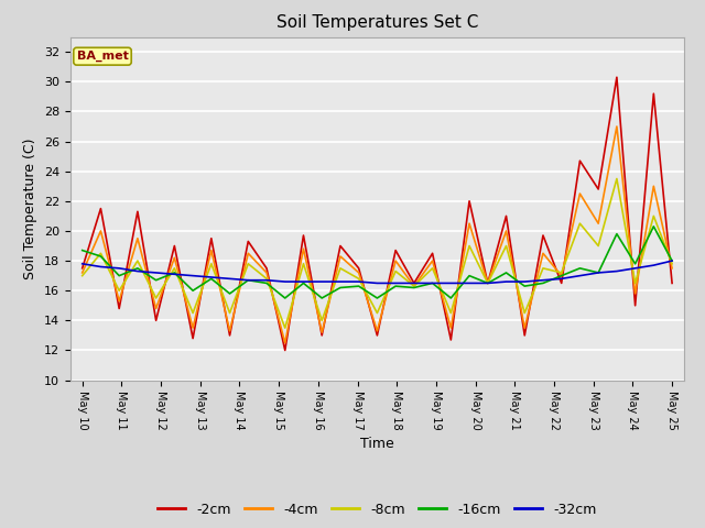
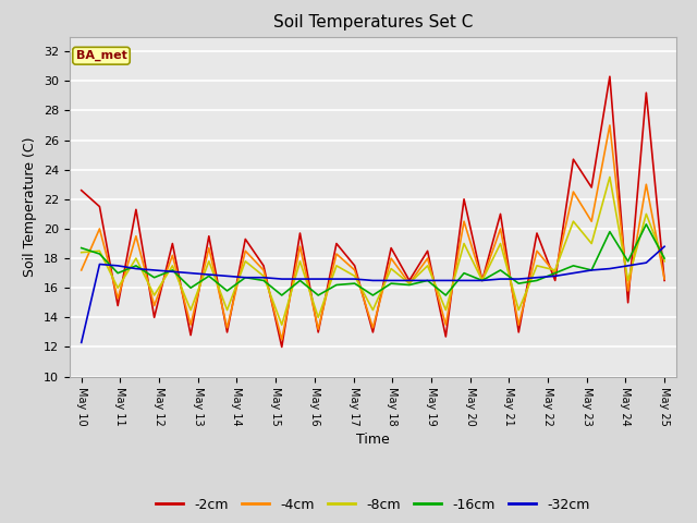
-2cm/May 10: 17.5 -> 22.6
-8cm/May 10: 17.0 -> 18.4
-32cm/May 10: 17.8 -> 12.3
-4cm/May 25: 17.5 -> 16.6
-32cm/May 25: 18.0 -> 18.8
